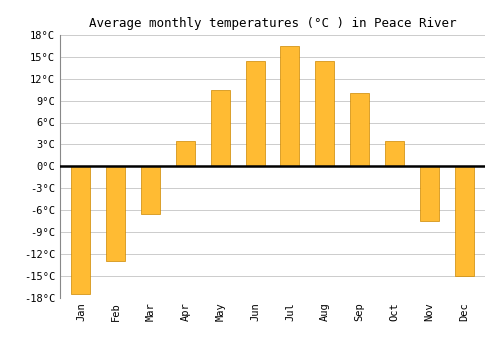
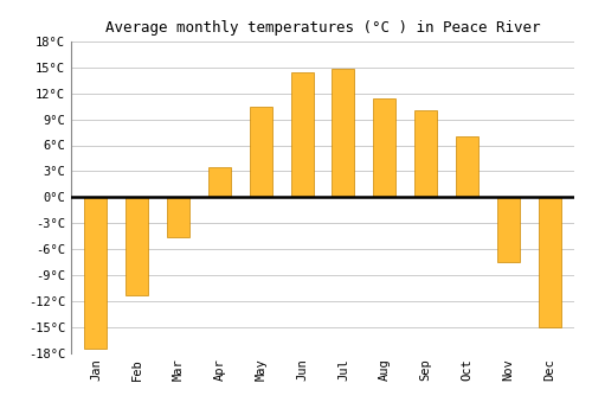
Feb: -13.0°C -> -11.4°C
Mar: -6.5°C -> -4.6°C
Jul: 16.5°C -> 14.8°C
Aug: 14.5°C -> 11.4°C
Oct: 3.5°C -> 7.0°C
